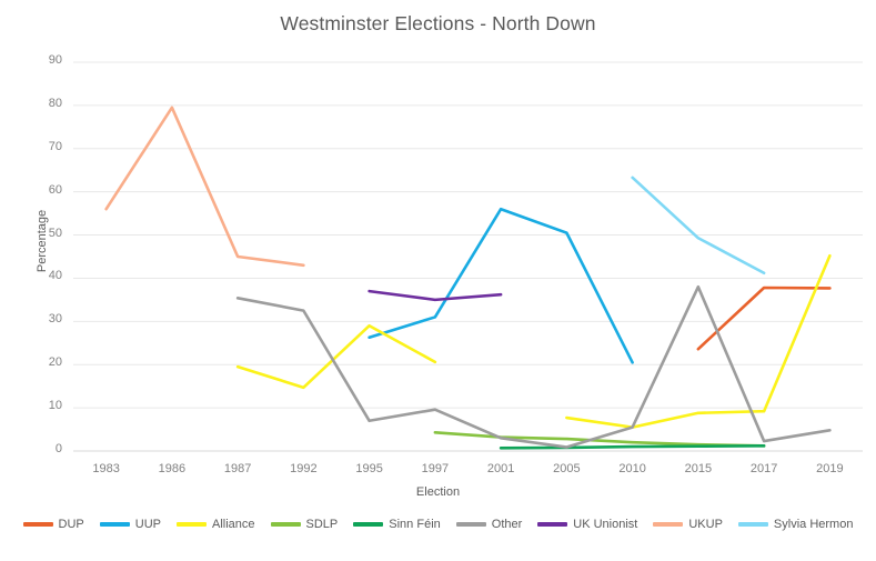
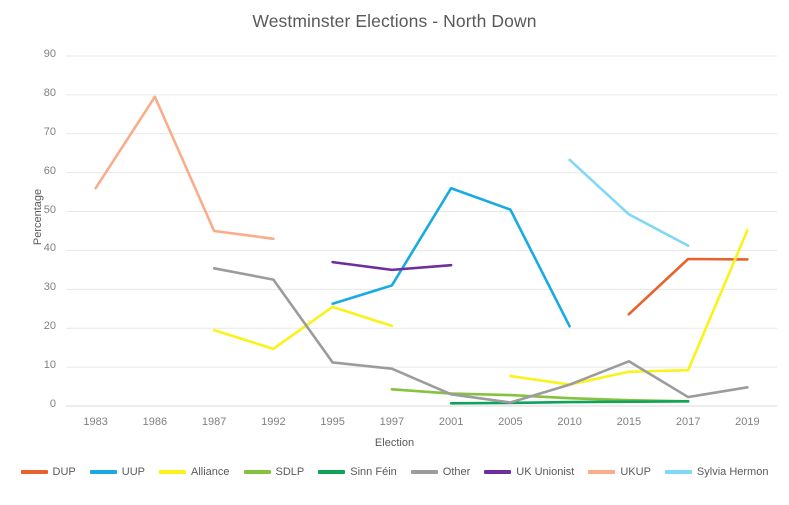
Alliance/1995: 29 -> 26
Other/1995: 7 -> 11
Other/2015: 38 -> 12
